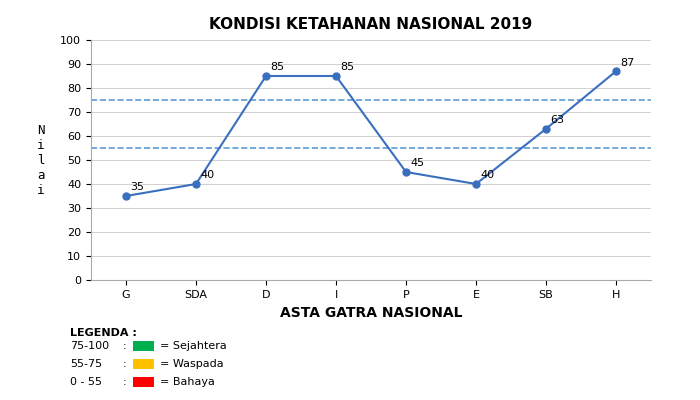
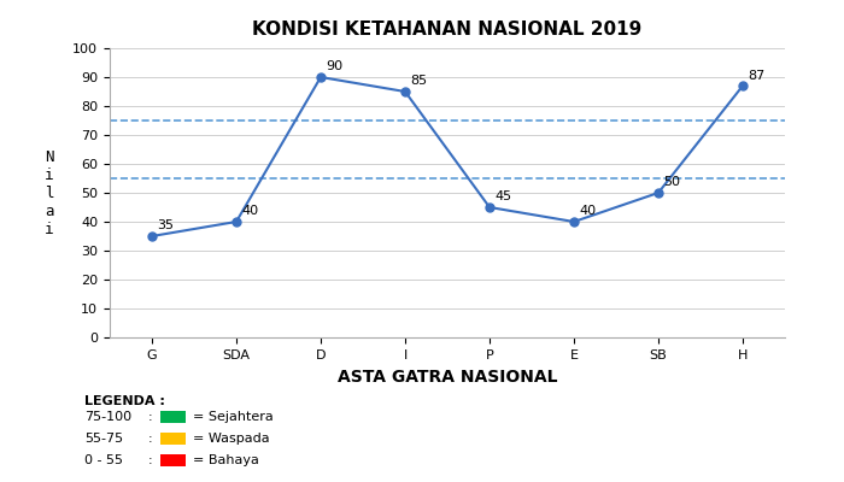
D: 85 -> 90
SB: 63 -> 50
